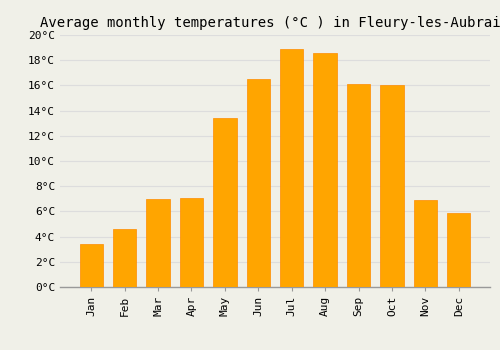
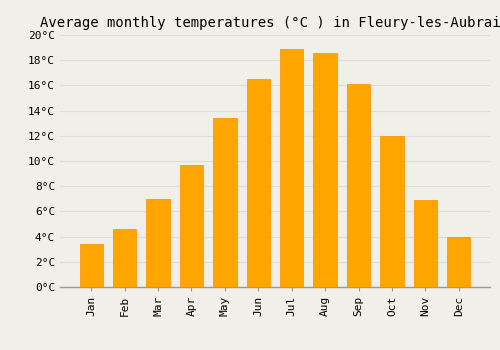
Apr: 7.1°C -> 9.7°C
Oct: 16.0°C -> 12.0°C
Dec: 5.9°C -> 4.0°C
